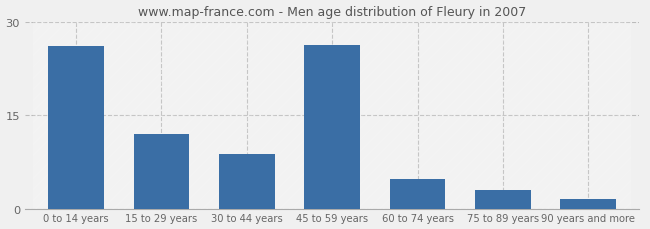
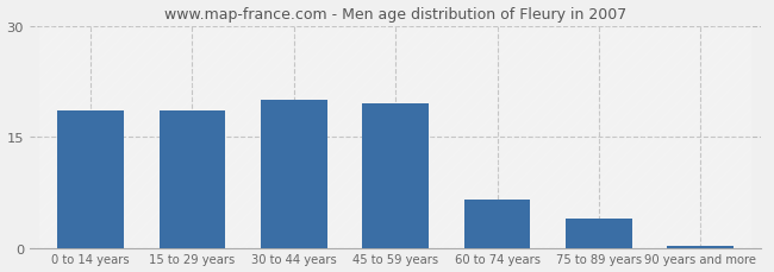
0 to 14 years: 26.0 -> 18.5
15 to 29 years: 12.0 -> 18.5
30 to 44 years: 8.8 -> 20.0
45 to 59 years: 26.2 -> 19.5
60 to 74 years: 4.8 -> 6.5
75 to 89 years: 3.0 -> 4.0
90 years and more: 1.6 -> 0.2
